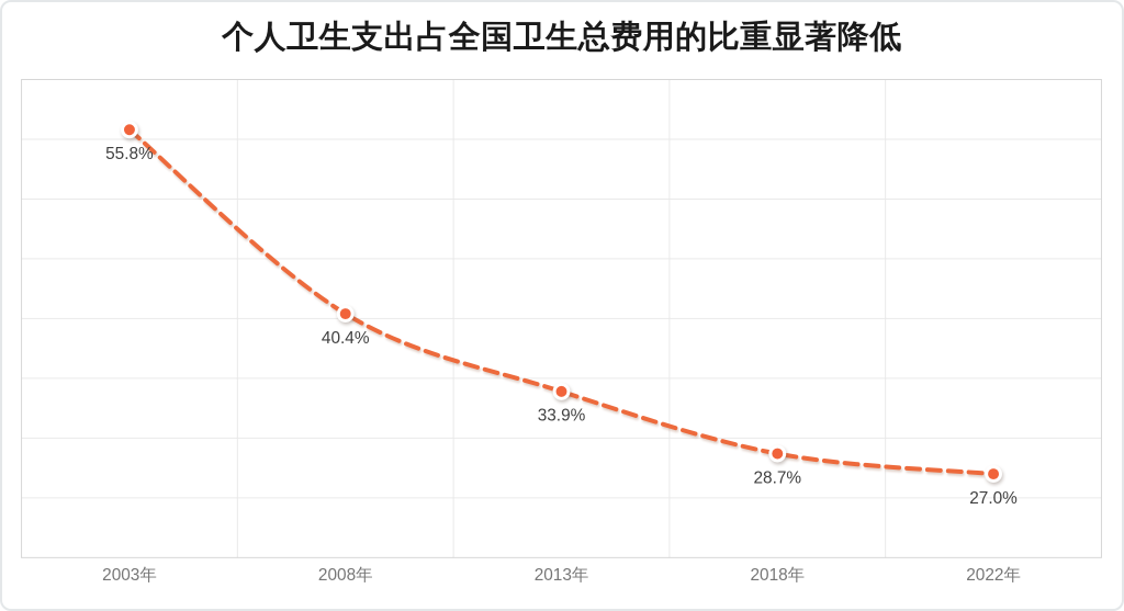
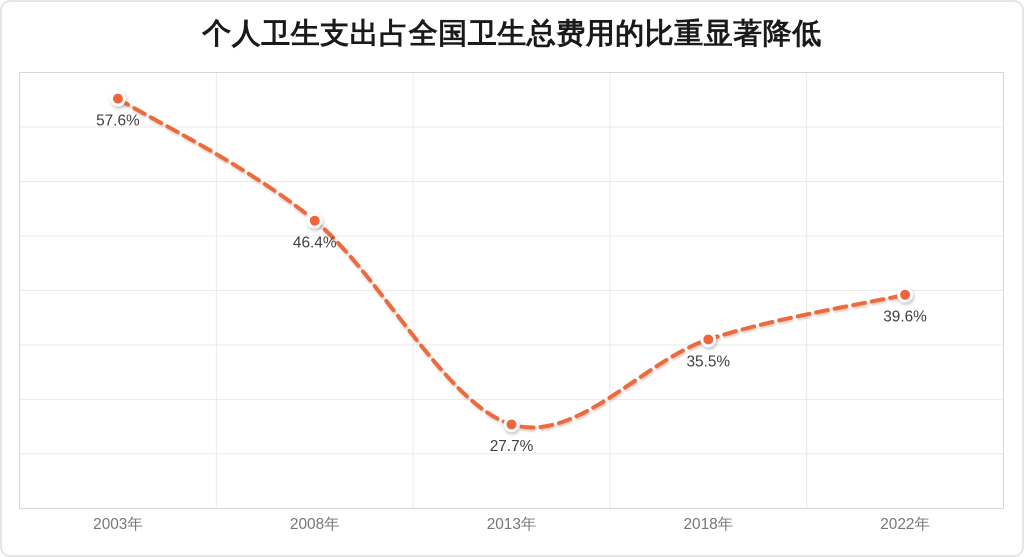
2003年: 55.8% -> 57.6%
2008年: 40.4% -> 46.4%
2013年: 33.9% -> 27.7%
2018年: 28.7% -> 35.5%
2022年: 27.0% -> 39.6%
